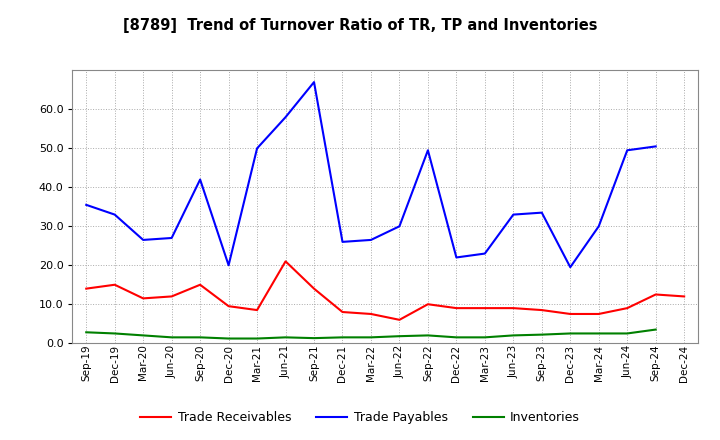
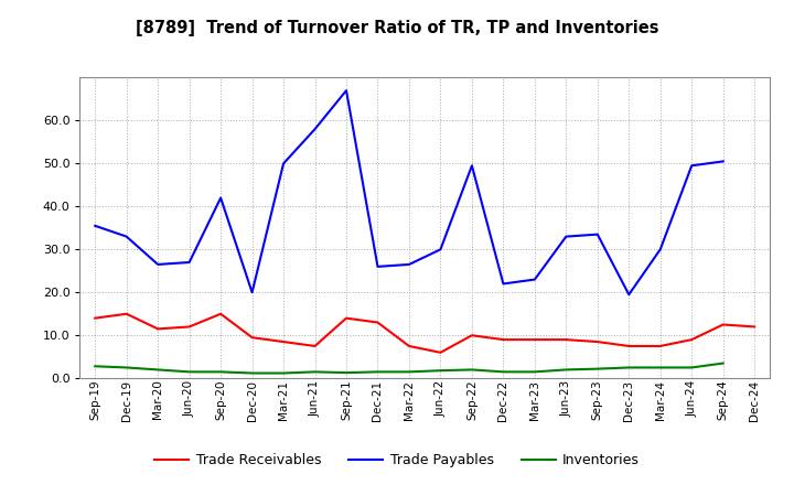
Trade Receivables/Jun-21: 21.0 -> 7.5
Trade Receivables/Dec-21: 8.0 -> 13.0
